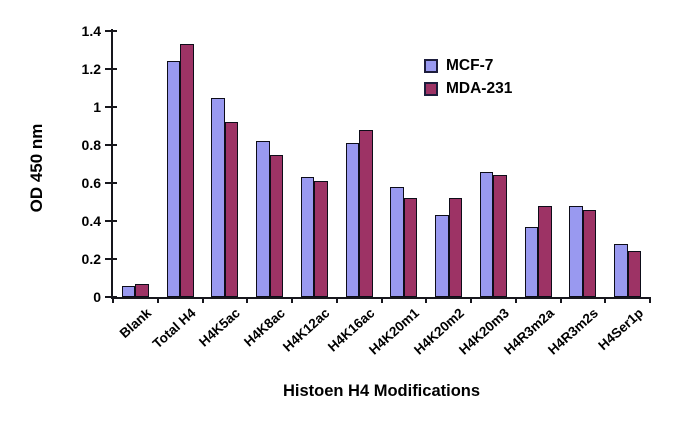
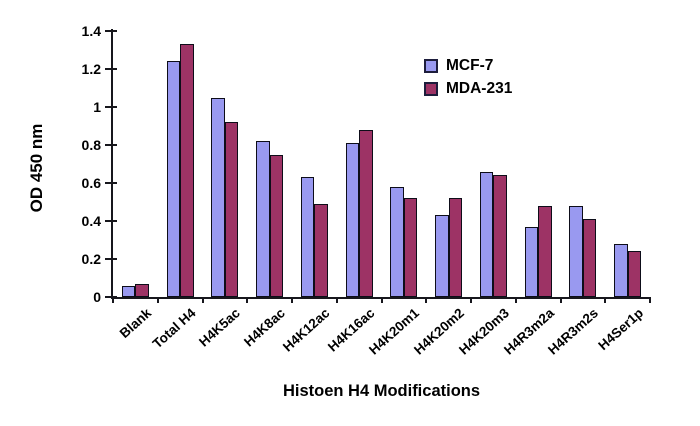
MDA-231/H4K12ac: 0.61 -> 0.49
MDA-231/H4R3m2s: 0.46 -> 0.41
